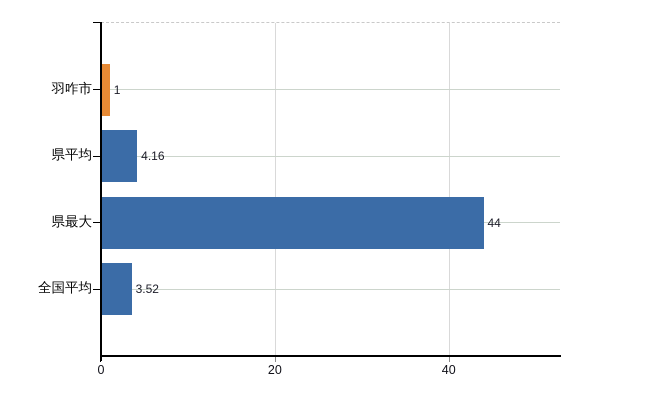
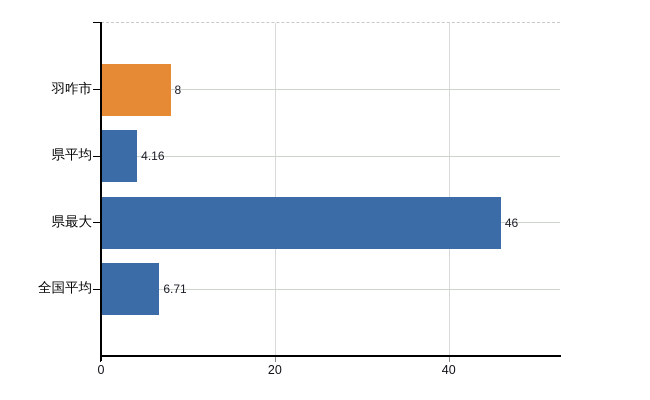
羽咋市: 1 -> 8
県最大: 44 -> 46
全国平均: 3.52 -> 6.71
